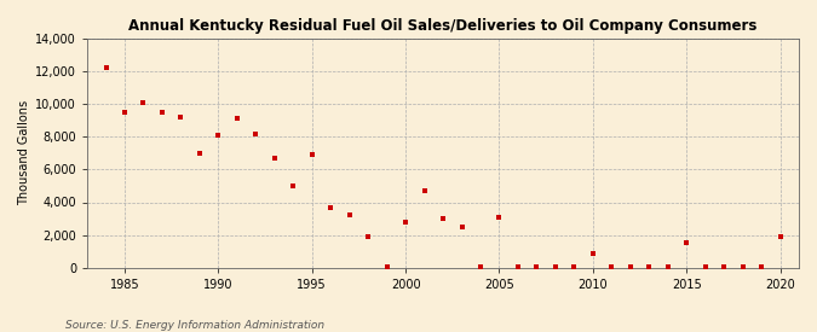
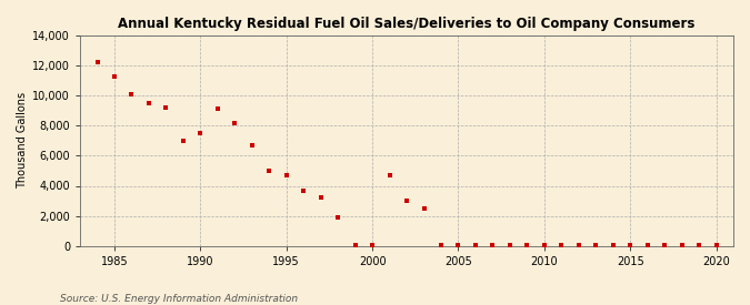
1985: 9,500 -> 11,300
1990: 8,100 -> 7,500
1995: 6,900 -> 4,700
2000: 2,800 -> 0
2005: 3,100 -> 0
2010: 900 -> 0
2015: 1,500 -> 0
2020: 1,900 -> 0
